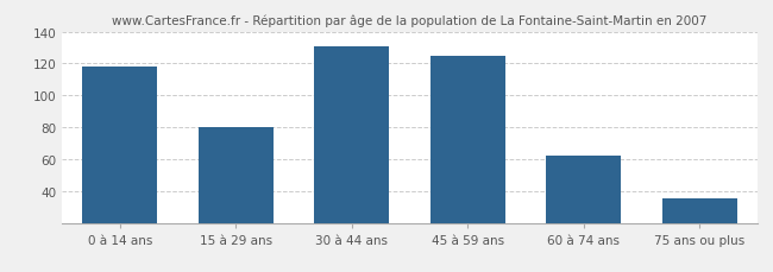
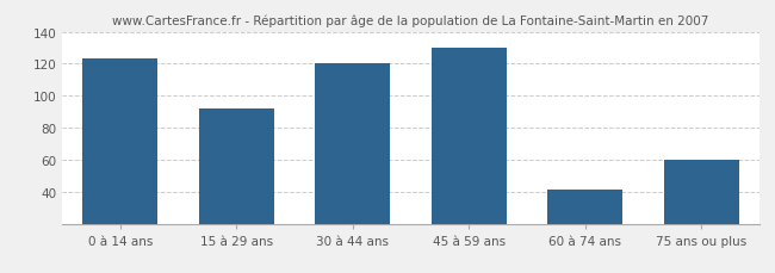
0 à 14 ans: 118 -> 123
15 à 29 ans: 80 -> 92
30 à 44 ans: 131 -> 120
45 à 59 ans: 125 -> 130
60 à 74 ans: 62 -> 41
75 ans ou plus: 35 -> 60
